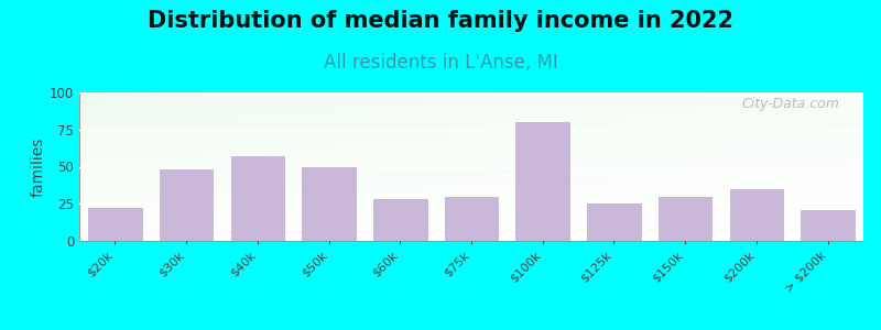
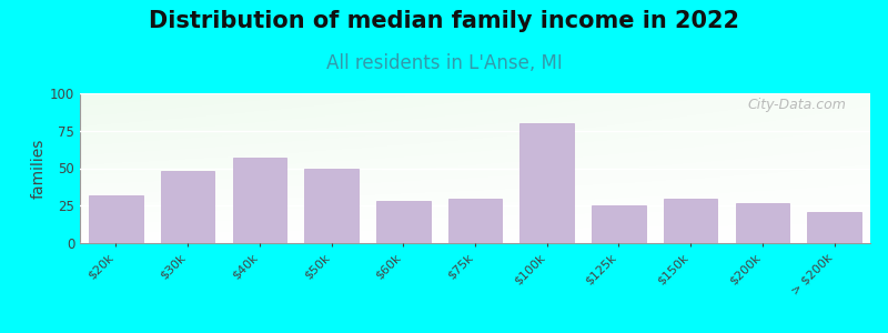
$20k: 22 -> 32
$200k: 35 -> 27
